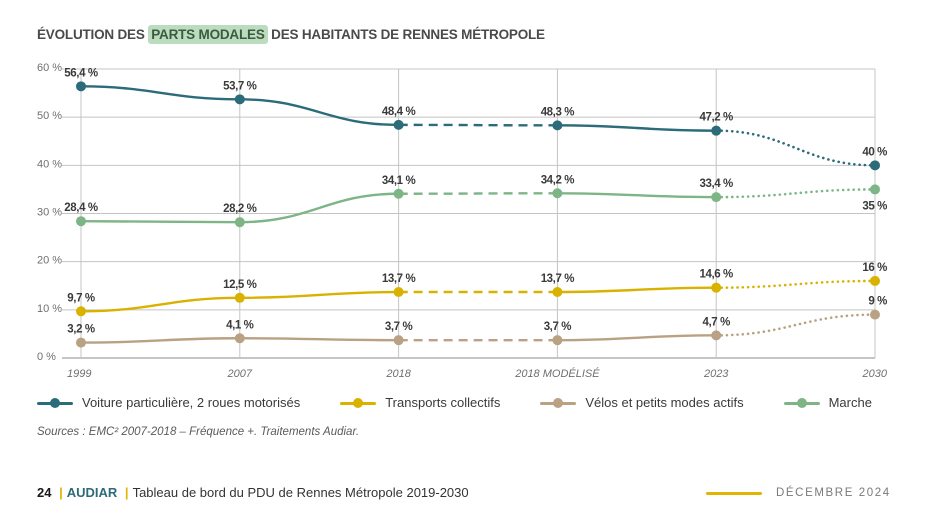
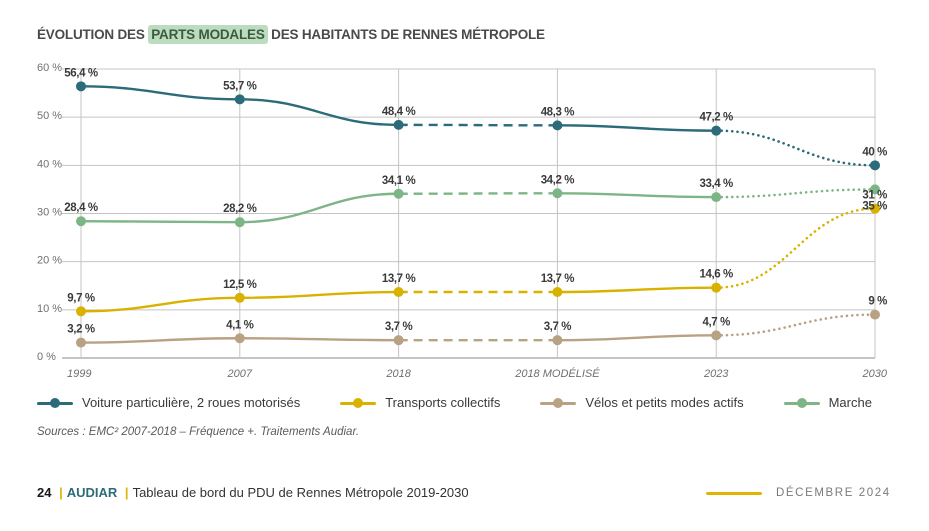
Transports collectifs/2030: 16 -> 31
